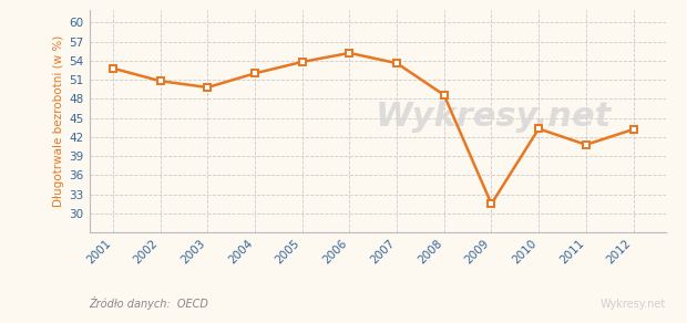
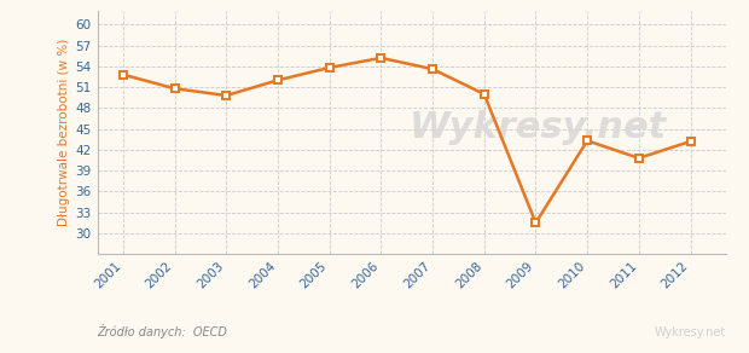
2008: 48.6 -> 50.0
